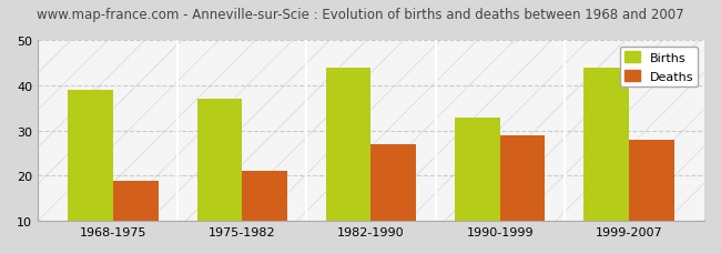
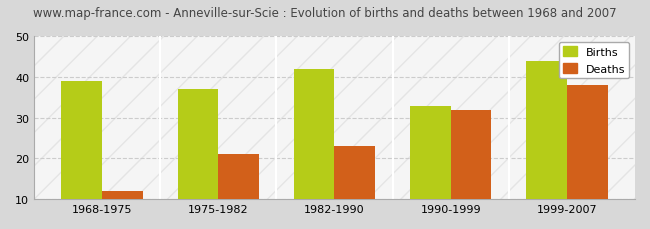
Deaths/1968-1975: 19 -> 12
Births/1982-1990: 44 -> 42
Deaths/1982-1990: 27 -> 23
Deaths/1990-1999: 29 -> 32
Deaths/1999-2007: 28 -> 38
